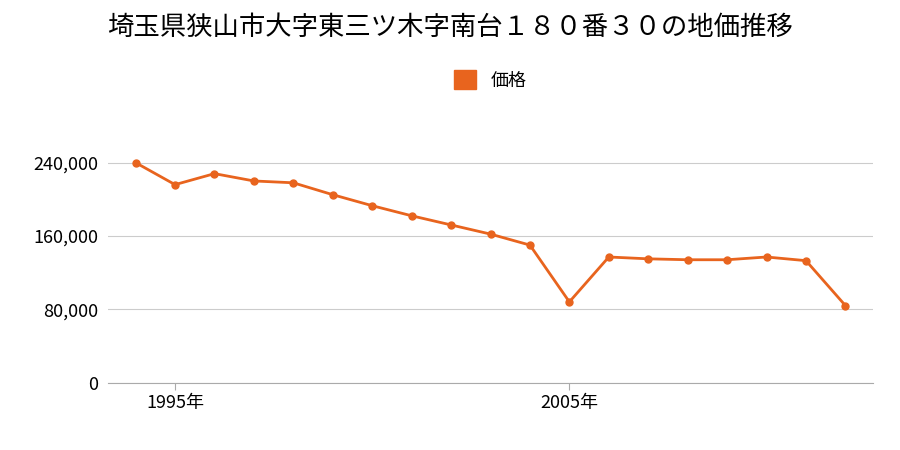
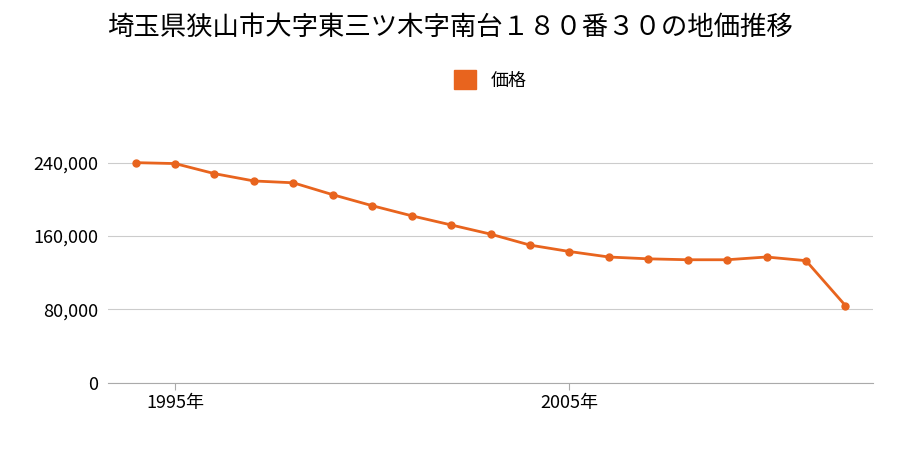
1995年: 216,000 -> 239,000
2005年: 88,000 -> 143,000
